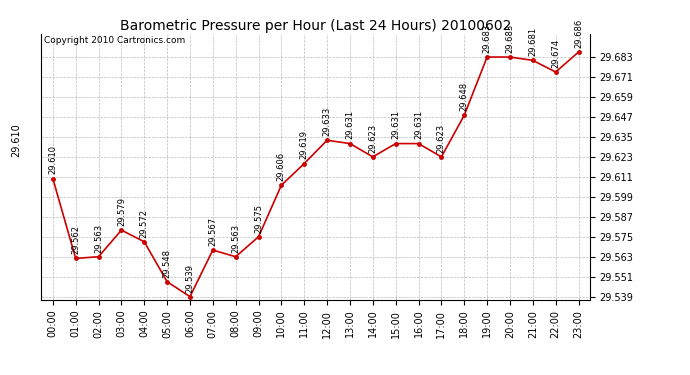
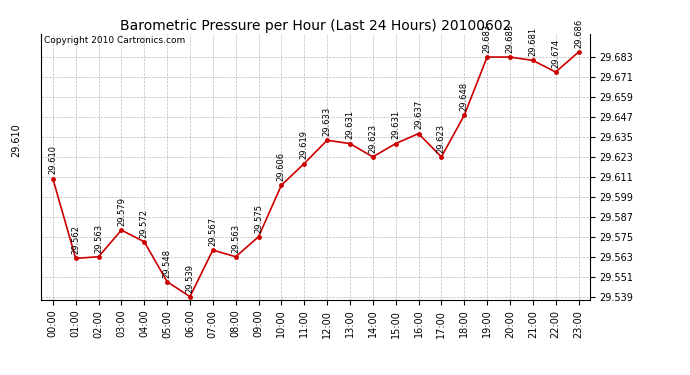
16:00: 29.631 -> 29.637
